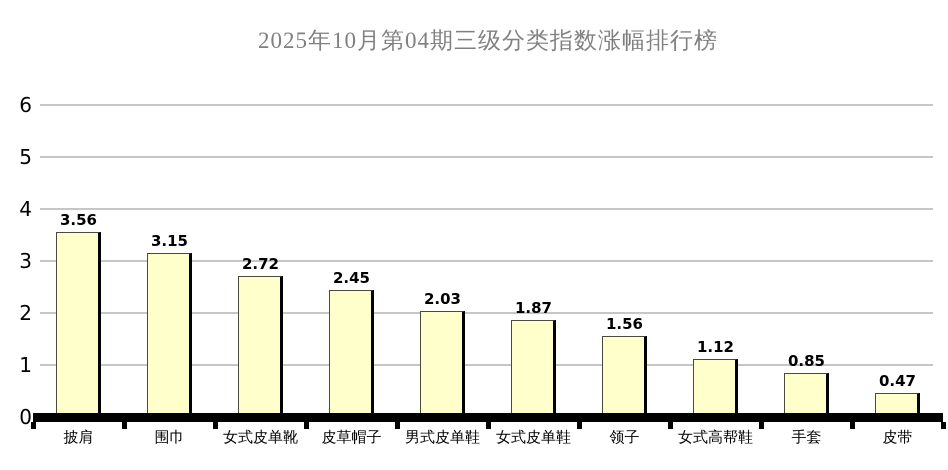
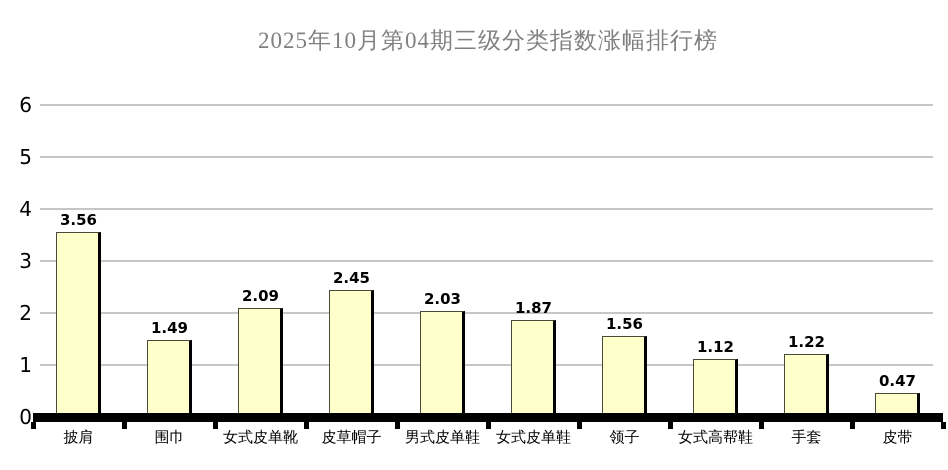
围巾: 3.15 -> 1.49
女式皮单靴: 2.72 -> 2.09
手套: 0.85 -> 1.22
